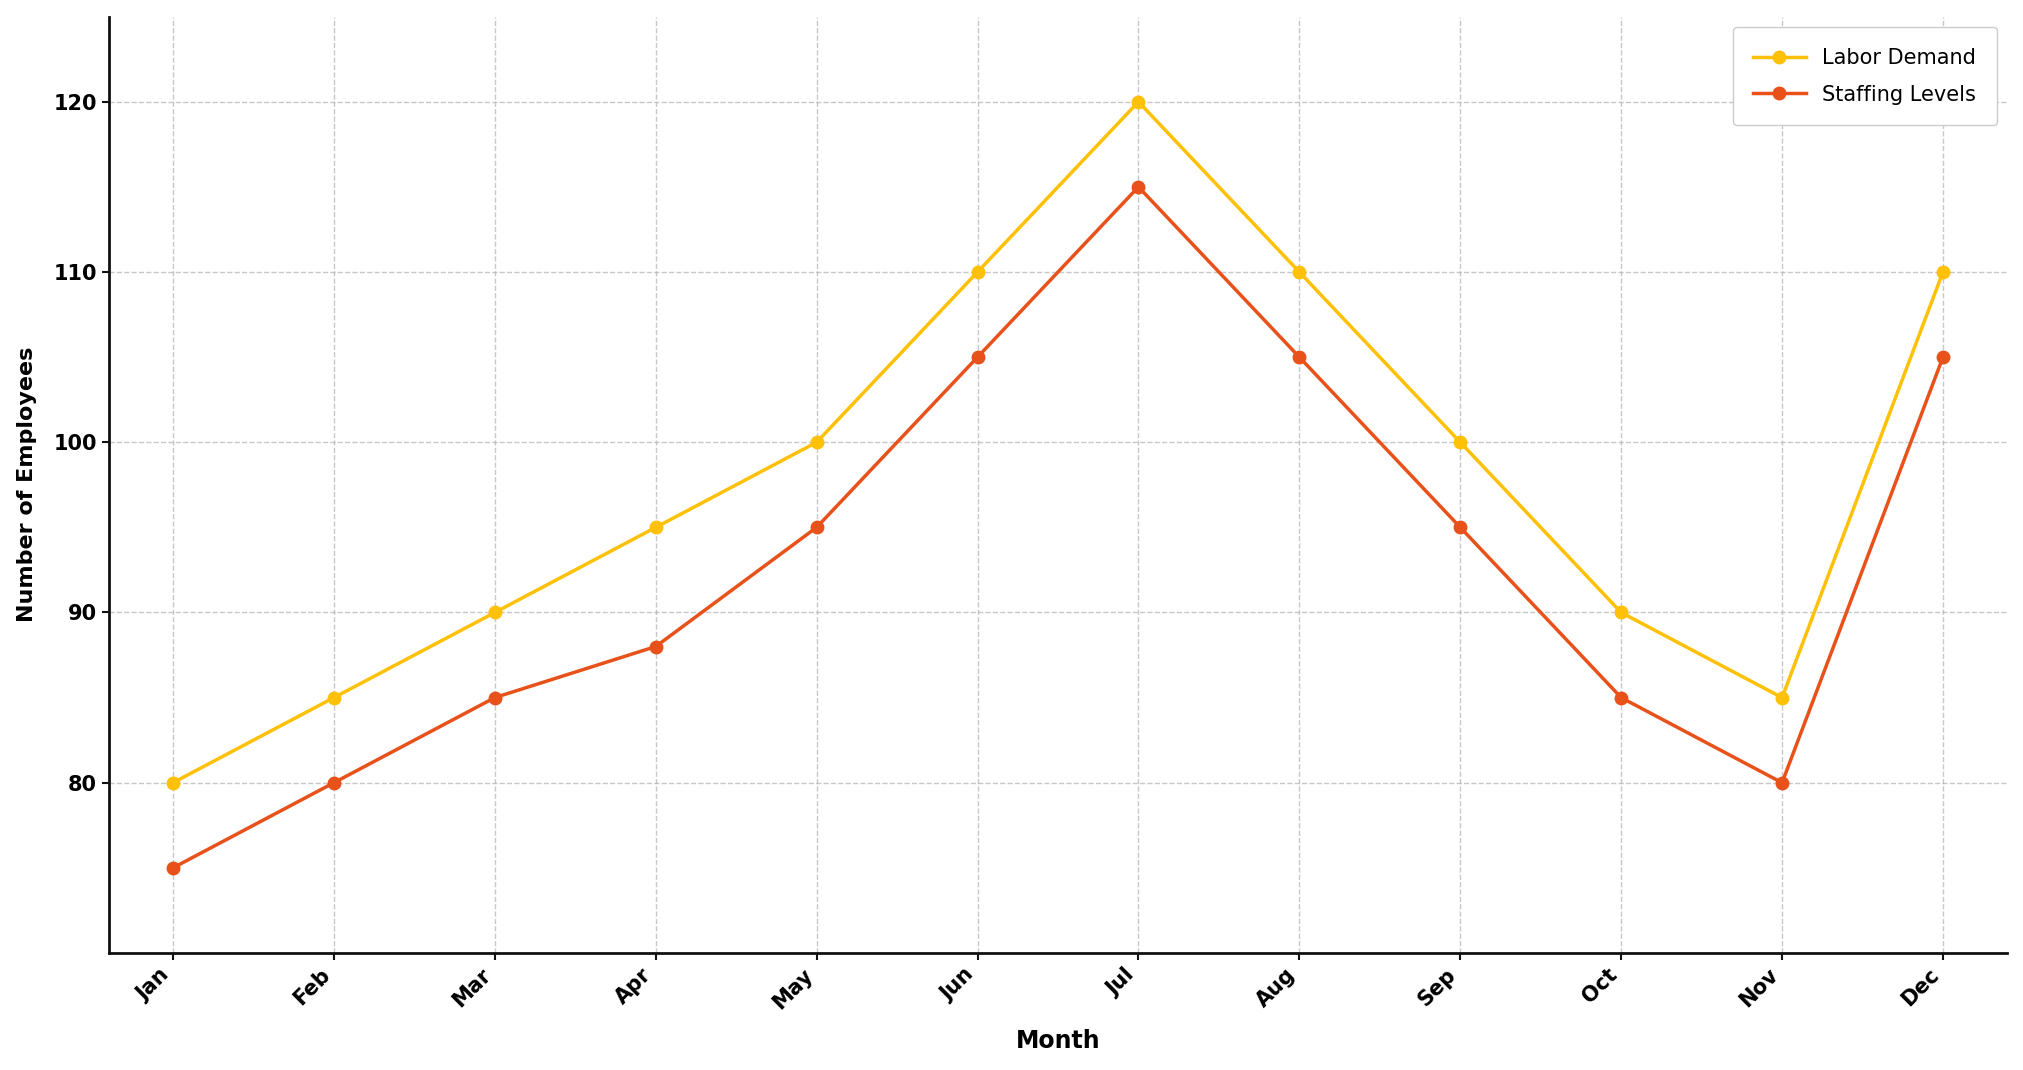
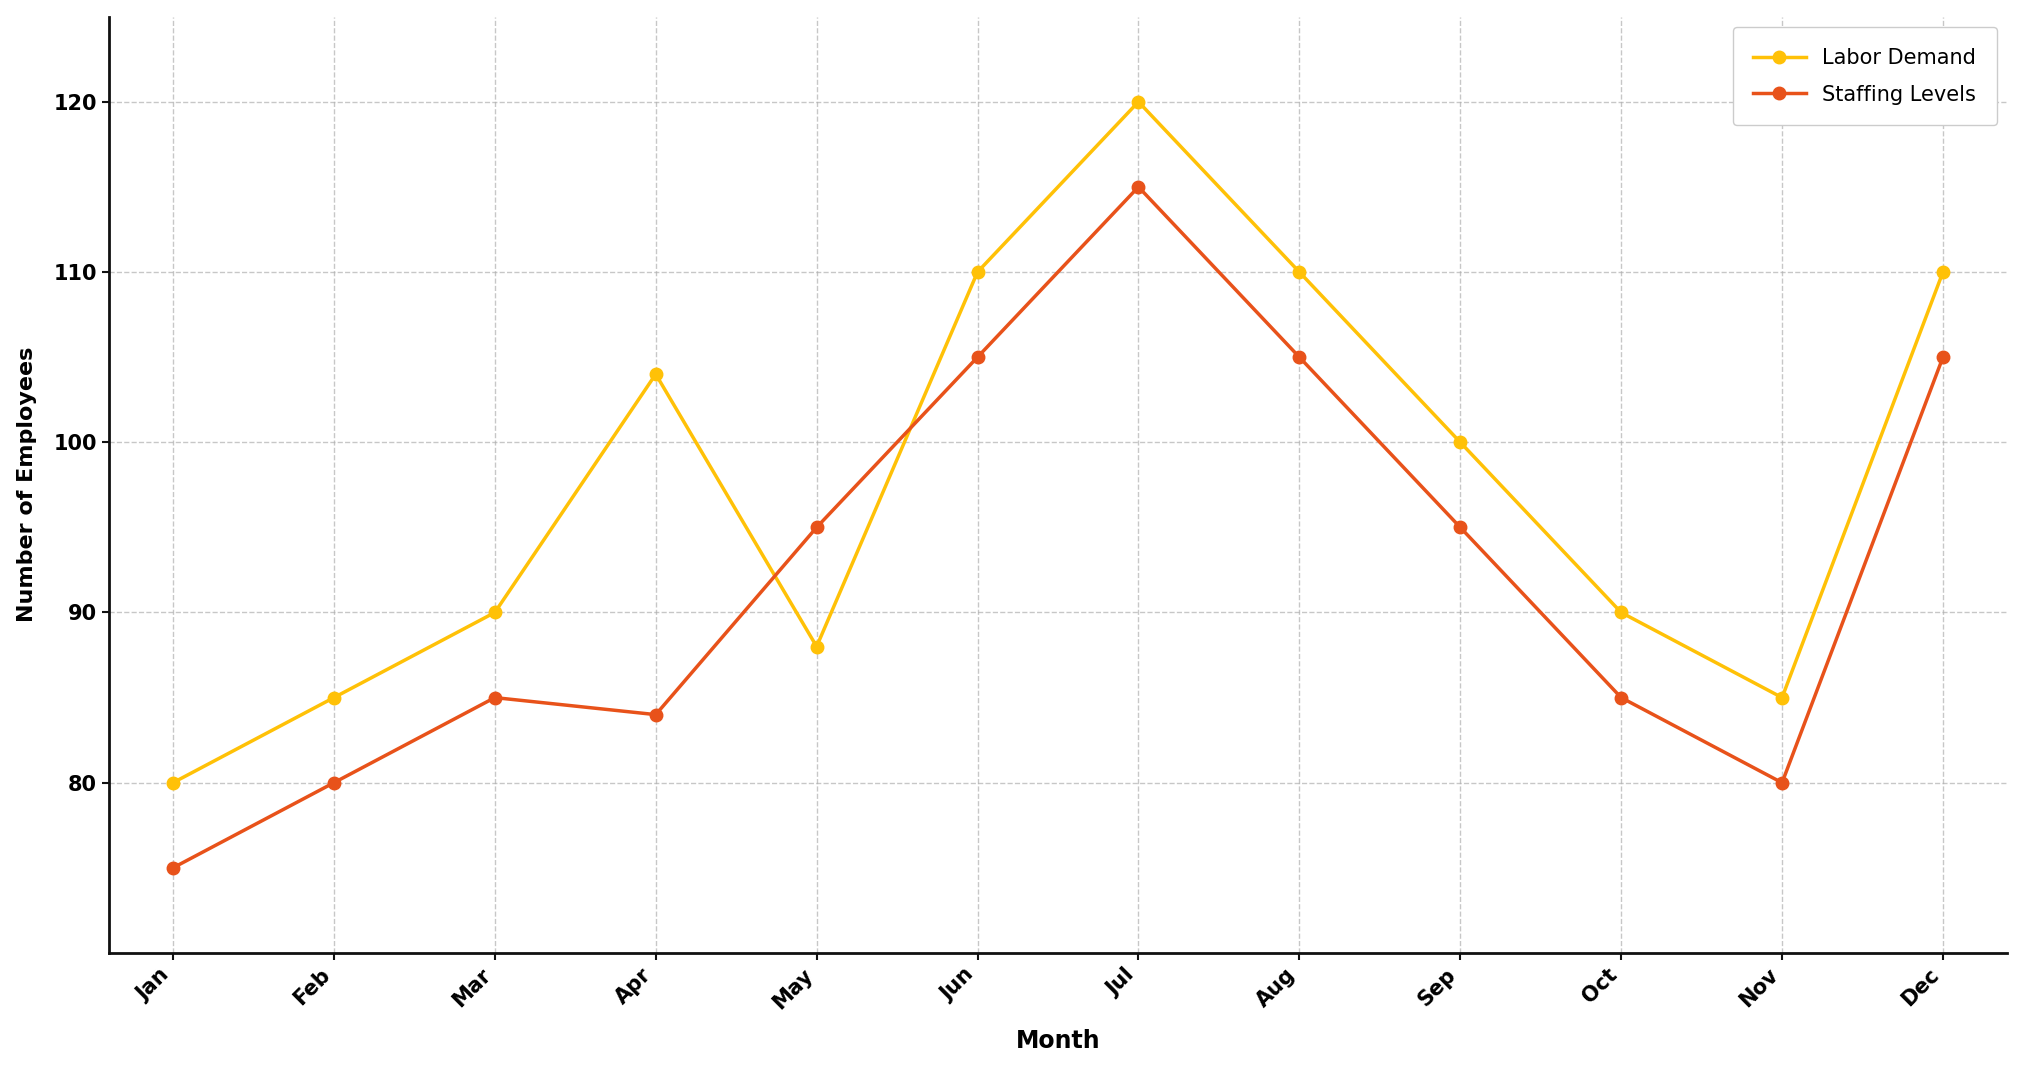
Labor Demand/Apr: 95 -> 104
Staffing Levels/Apr: 88 -> 84
Labor Demand/May: 100 -> 88
